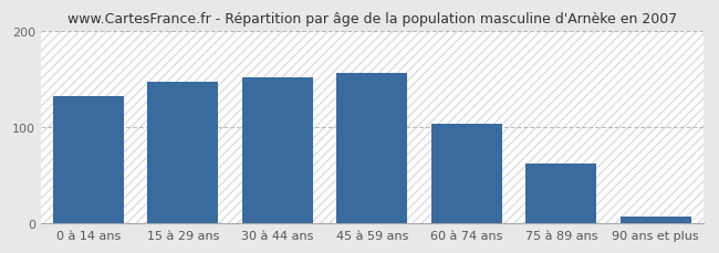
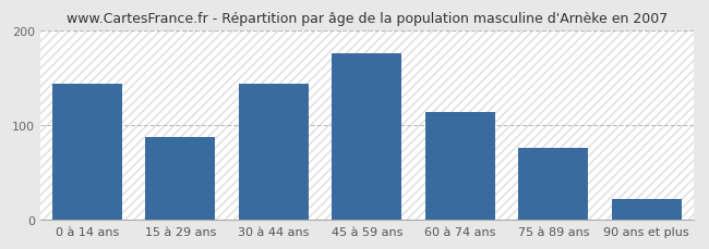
0 à 14 ans: 133 -> 144
15 à 29 ans: 148 -> 88
30 à 44 ans: 152 -> 144
45 à 59 ans: 157 -> 176
60 à 74 ans: 104 -> 114
75 à 89 ans: 63 -> 76
90 ans et plus: 7 -> 22
